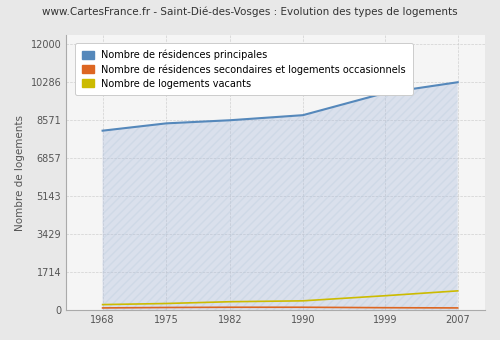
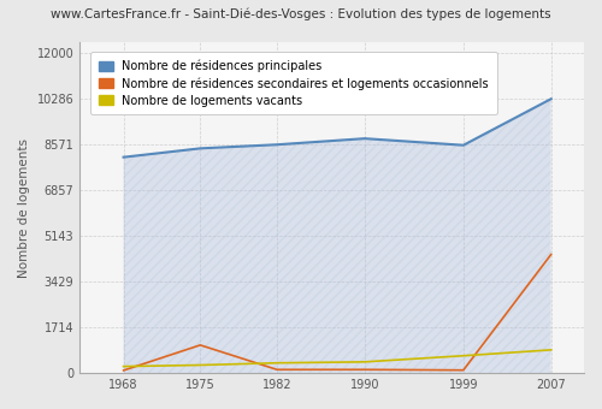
Nombre de résidences secondaires et logements occasionnels/1975: 120 -> 1050
Nombre de résidences principales/1999: 9800 -> 8550
Nombre de résidences secondaires et logements occasionnels/2007: 100 -> 4450
